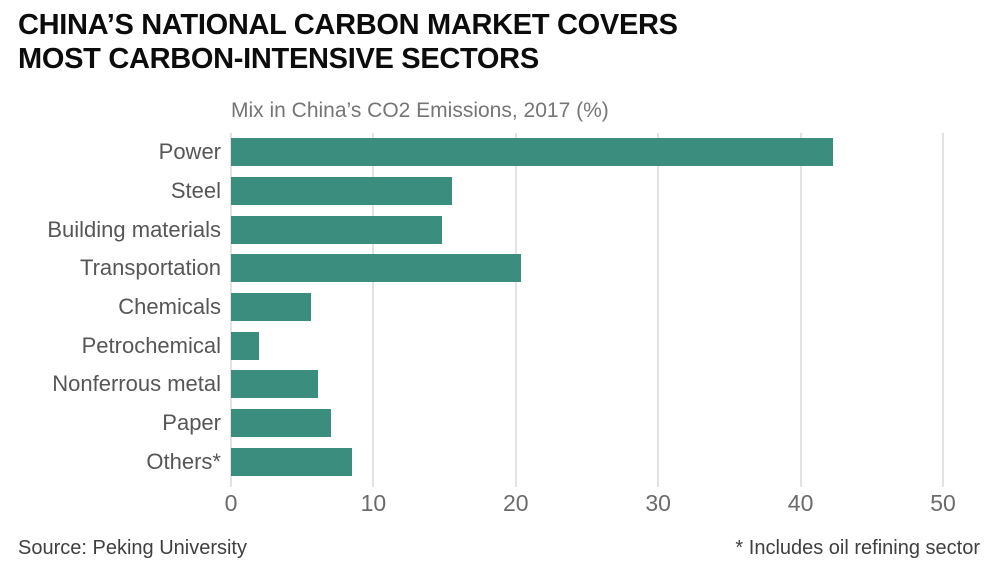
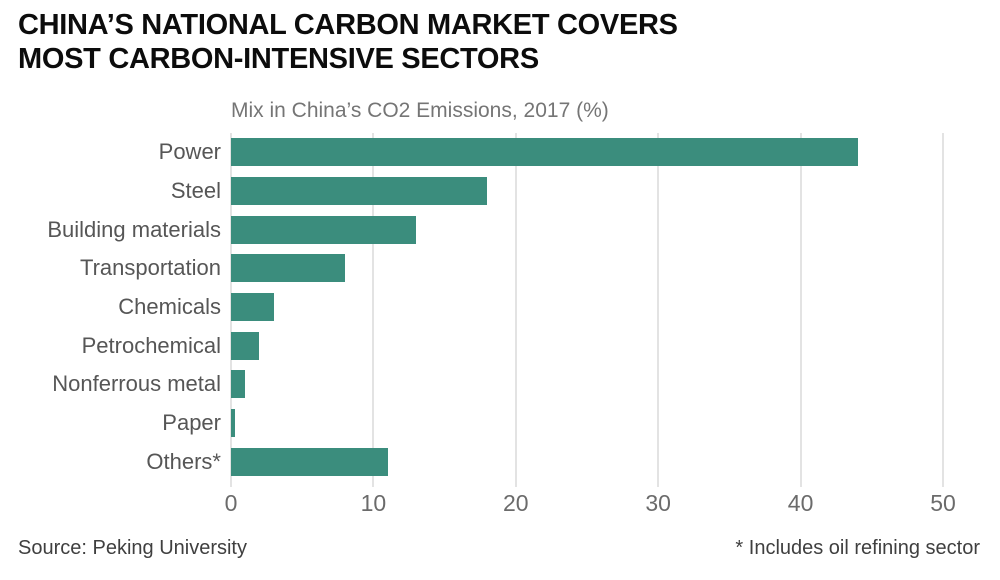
Power: 42.3 -> 44.0
Steel: 15.5 -> 18.0
Building materials: 14.8 -> 13.0
Transportation: 20.4 -> 8.0
Chemicals: 5.6 -> 3.0
Nonferrous metal: 6.1 -> 1.0
Paper: 7.0 -> 0.3
Others*: 8.5 -> 11.0
